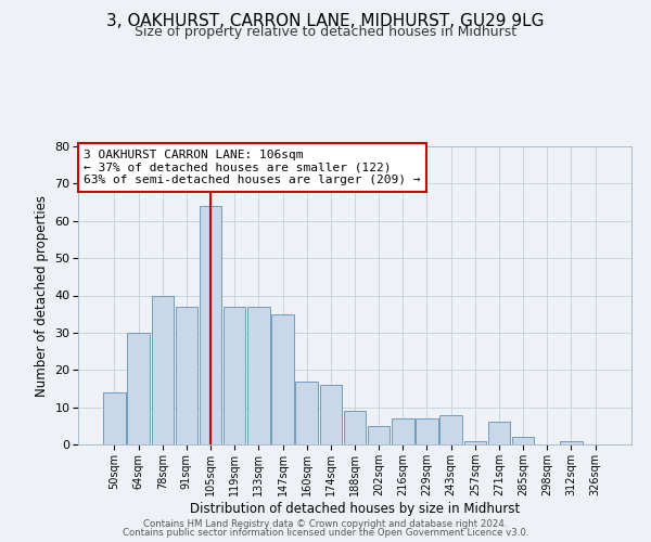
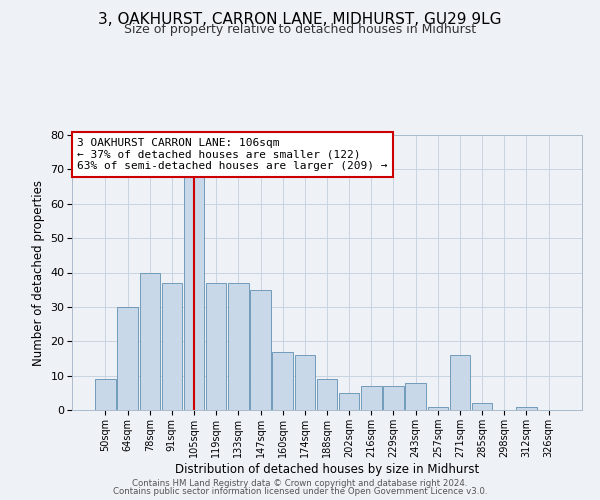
50sqm: 14 -> 9
105sqm: 64 -> 68
271sqm: 6 -> 16
